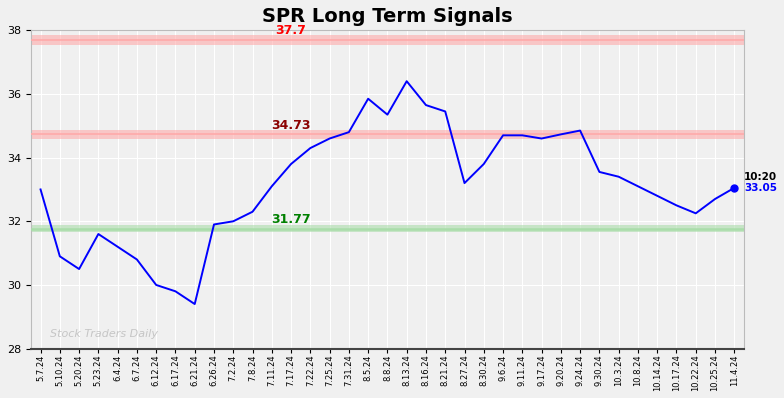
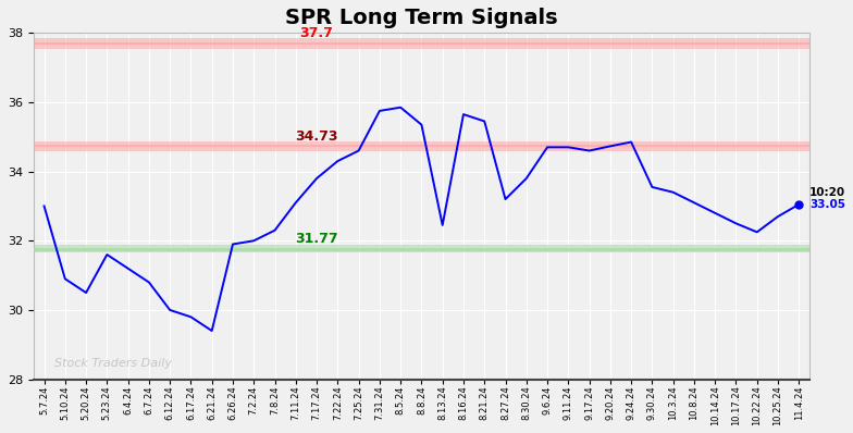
7.31.24: 34.80 -> 35.75
8.13.24: 36.40 -> 32.45
